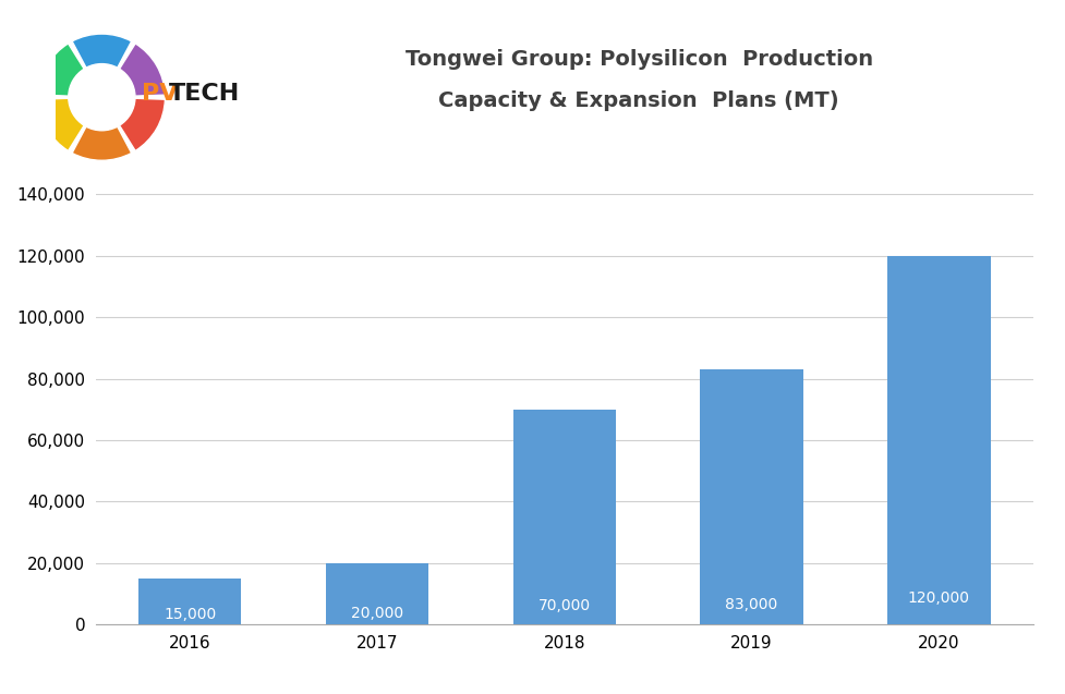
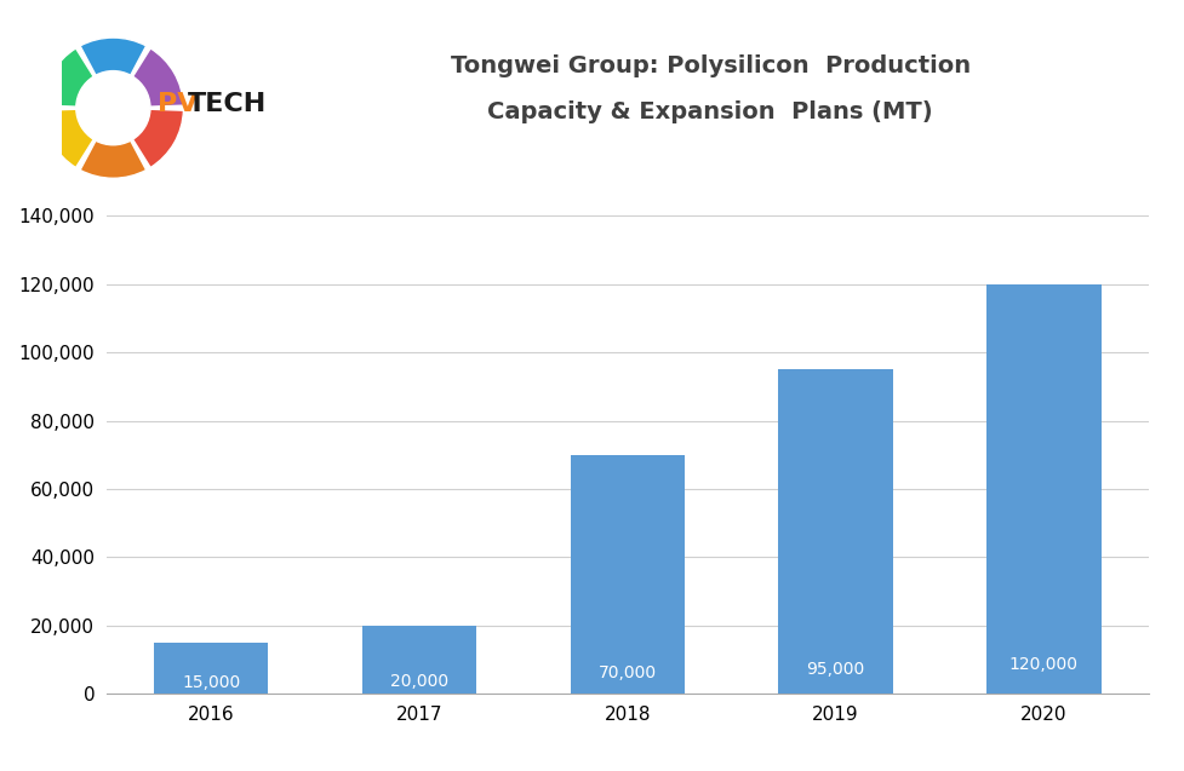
2019: 83,000 -> 95,000
